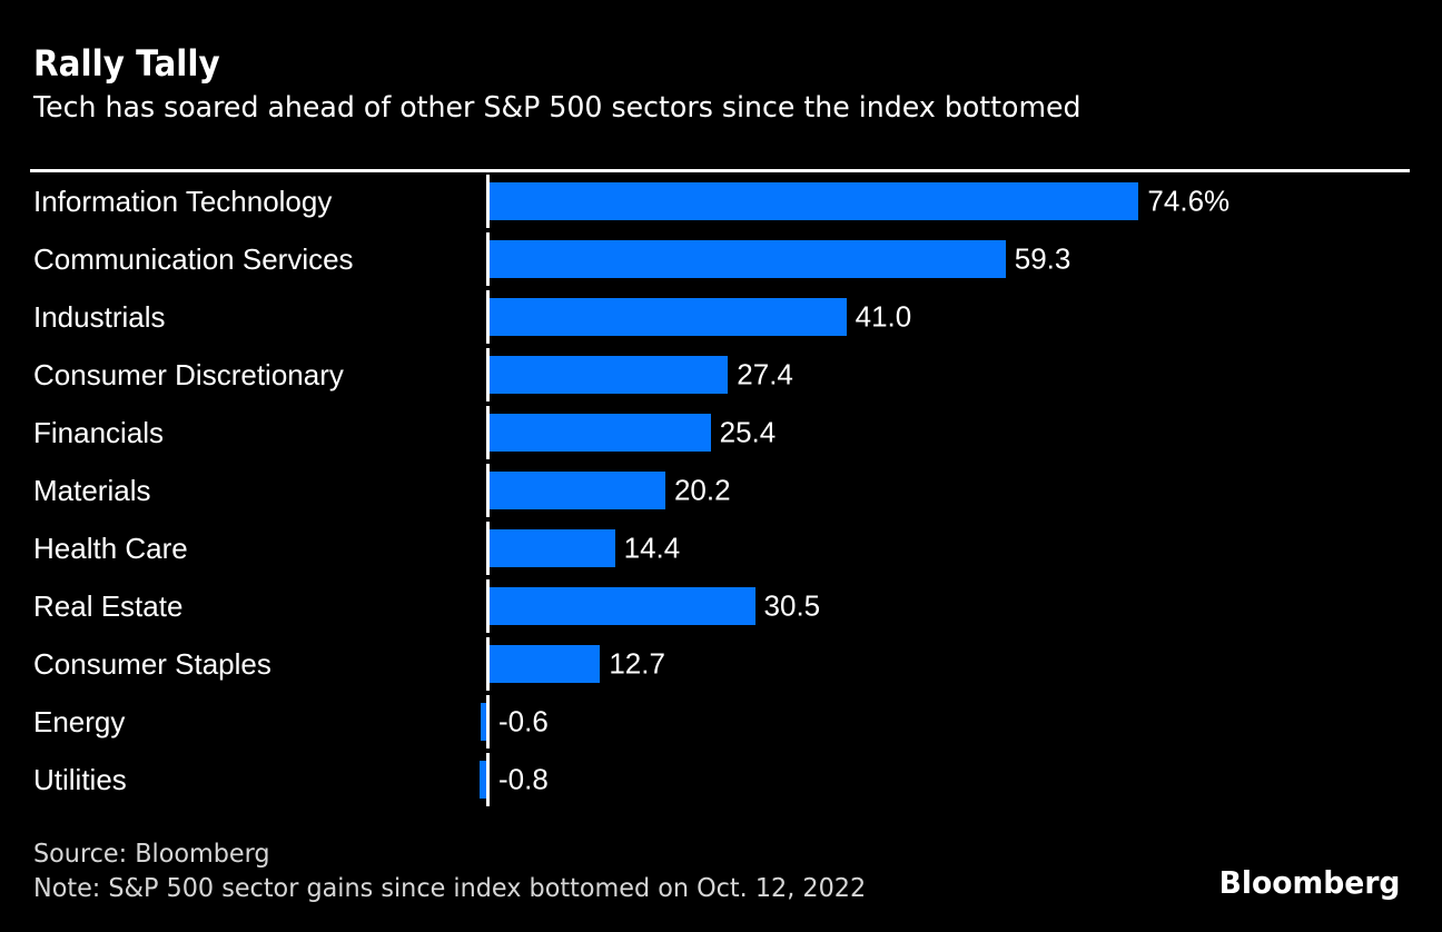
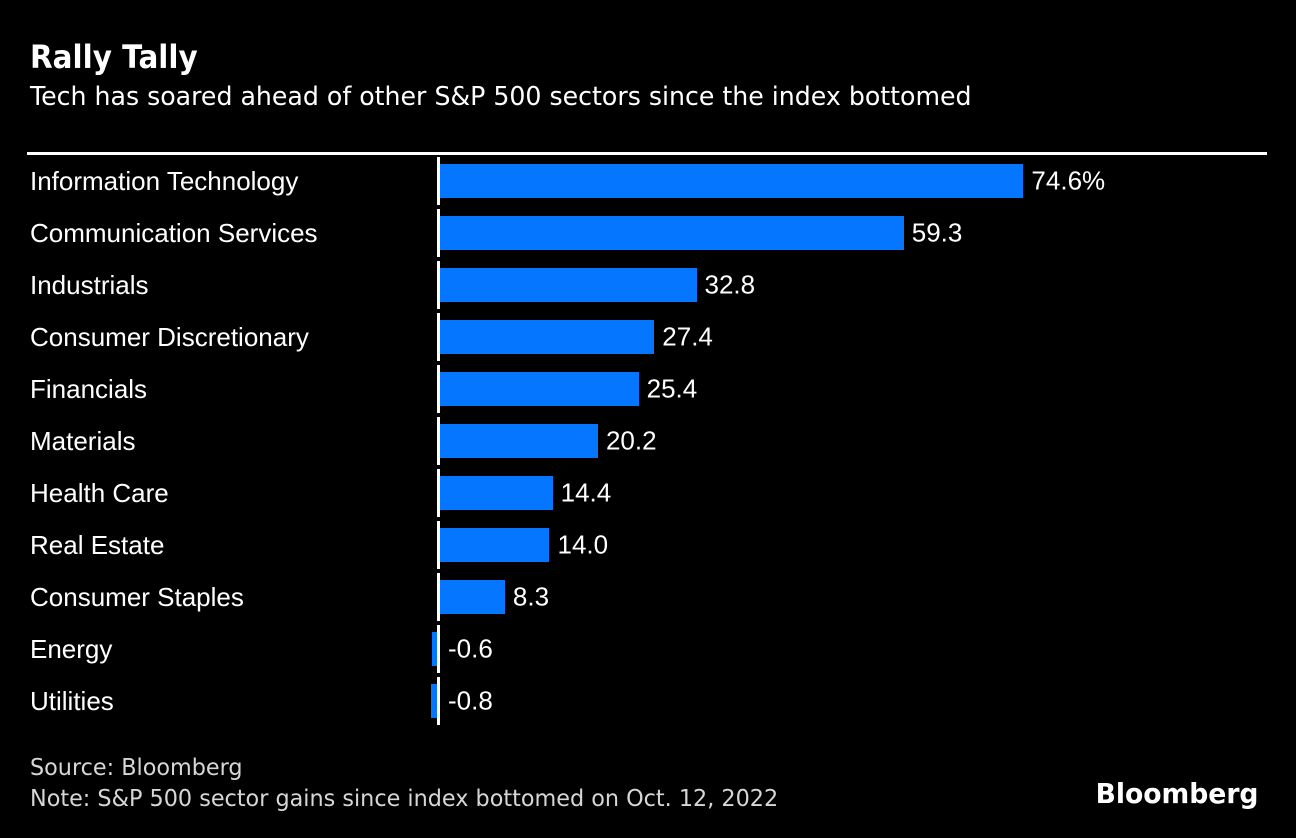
Industrials: 41.0 -> 32.8
Real Estate: 30.5 -> 14.0
Consumer Staples: 12.7 -> 8.3
